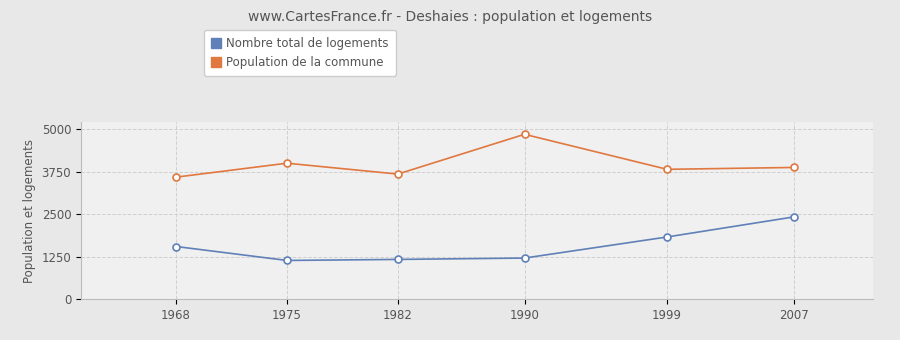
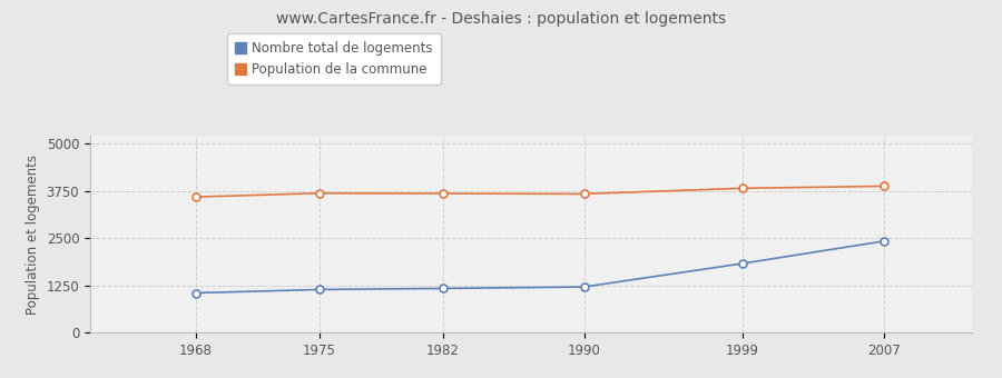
Nombre total de logements/1968: 1550 -> 1050
Population de la commune/1975: 4000 -> 3690
Population de la commune/1990: 4850 -> 3670
